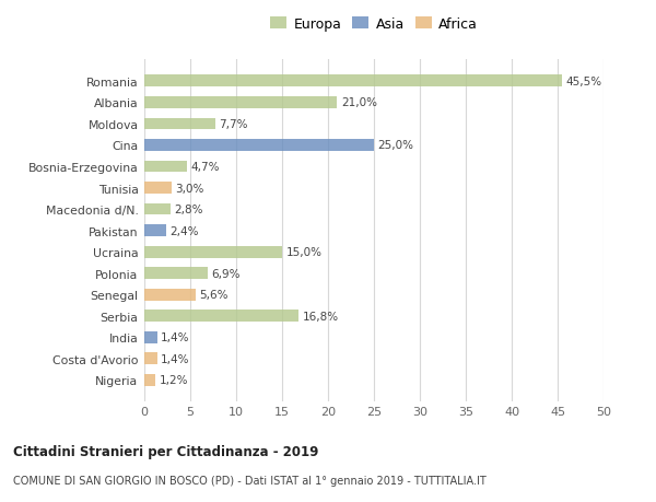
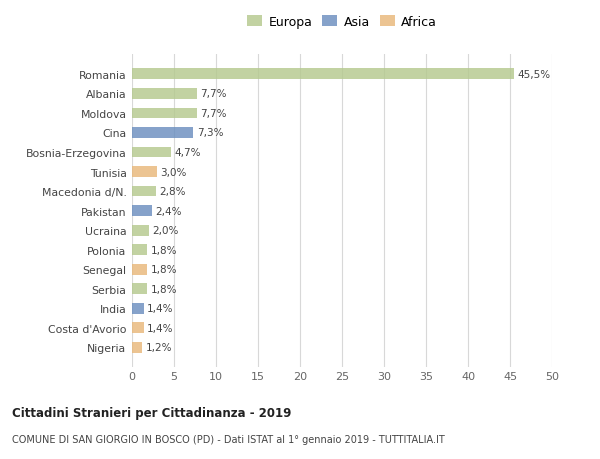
Albania: 21,0% -> 7,7%
Cina: 25,0% -> 7,3%
Ucraina: 15,0% -> 2,0%
Polonia: 6,9% -> 1,8%
Senegal: 5,6% -> 1,8%
Serbia: 16,8% -> 1,8%
